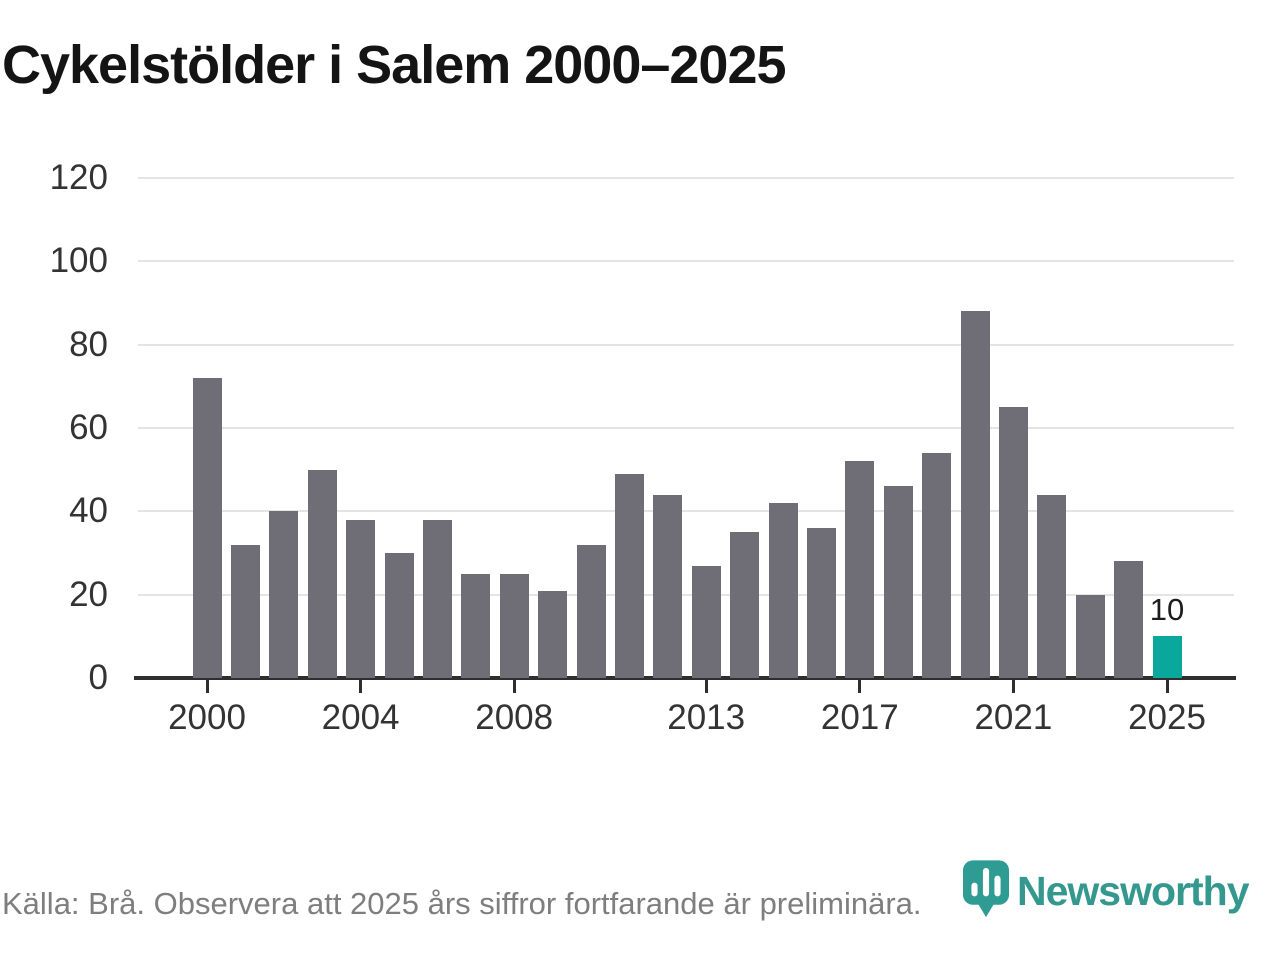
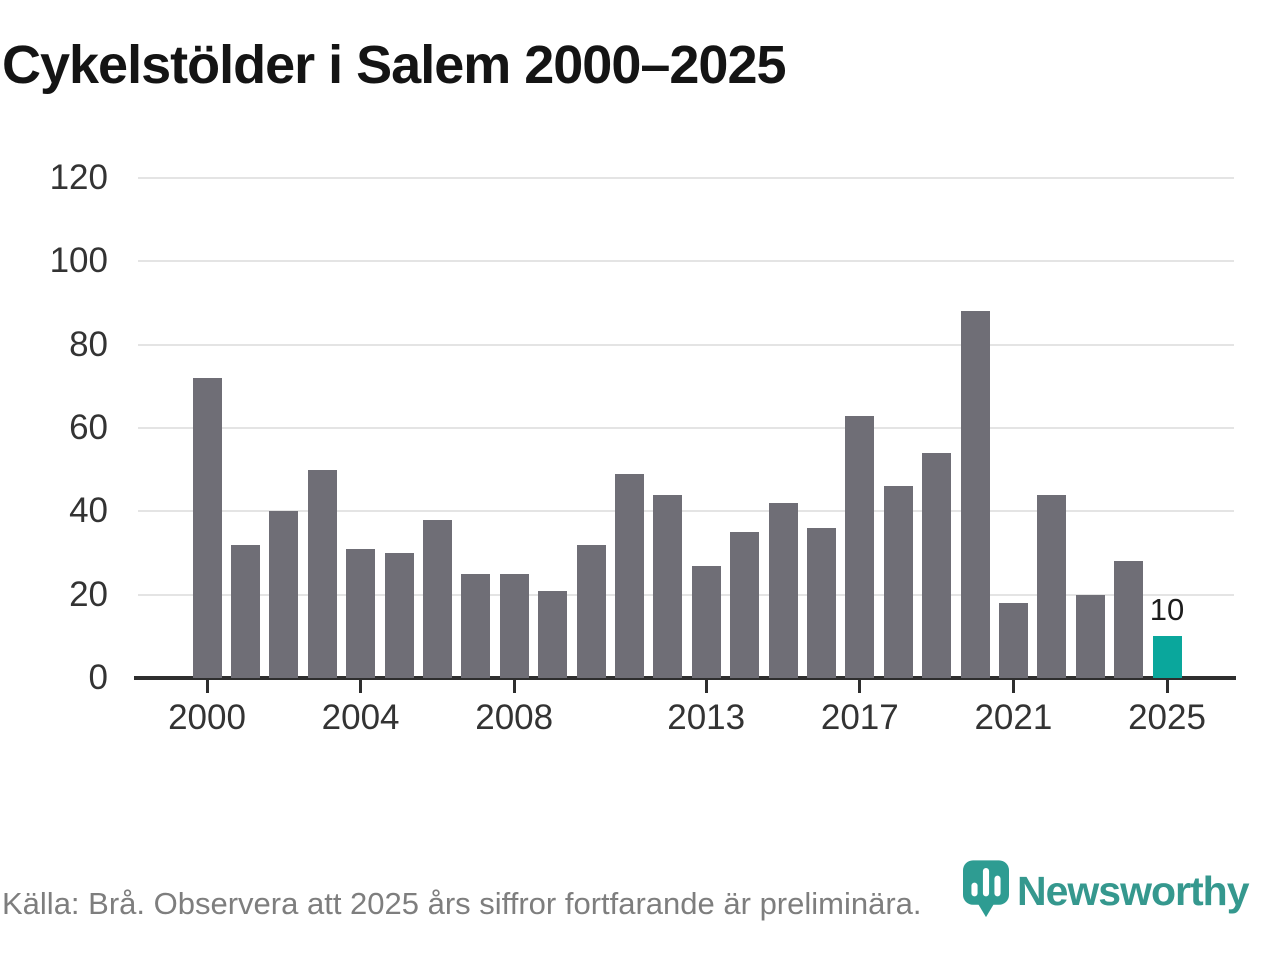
2004: 38 -> 31
2017: 52 -> 63
2021: 65 -> 18
